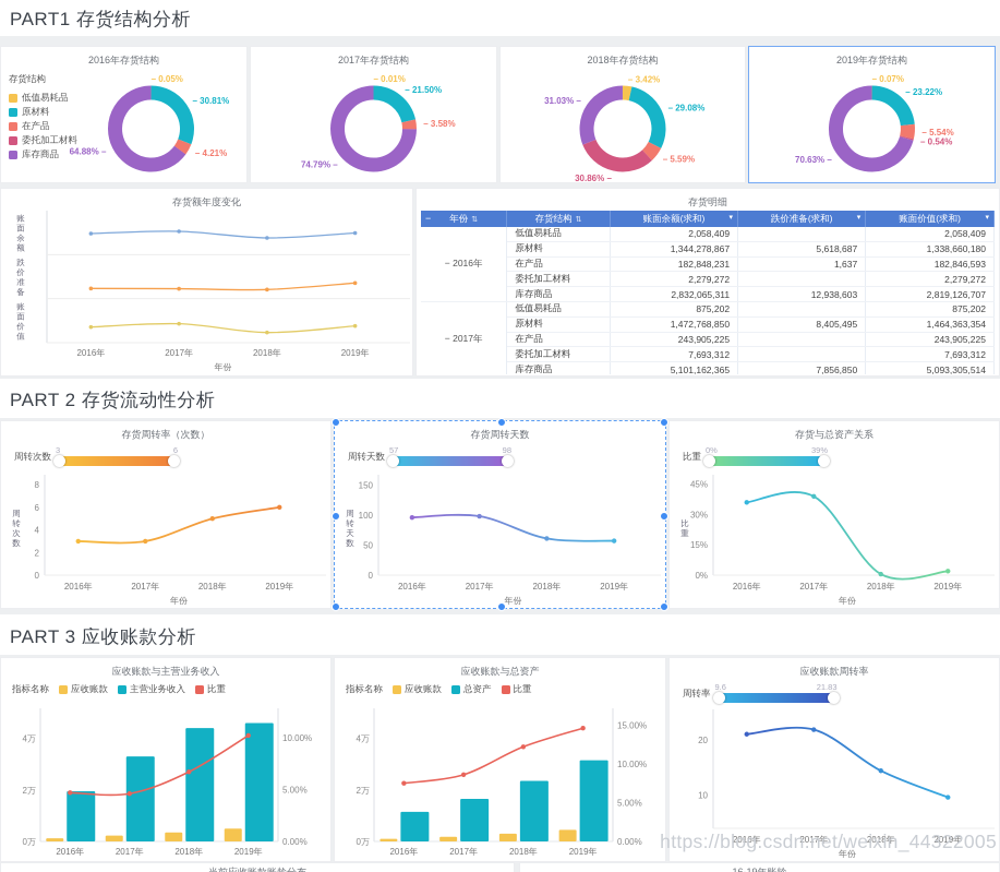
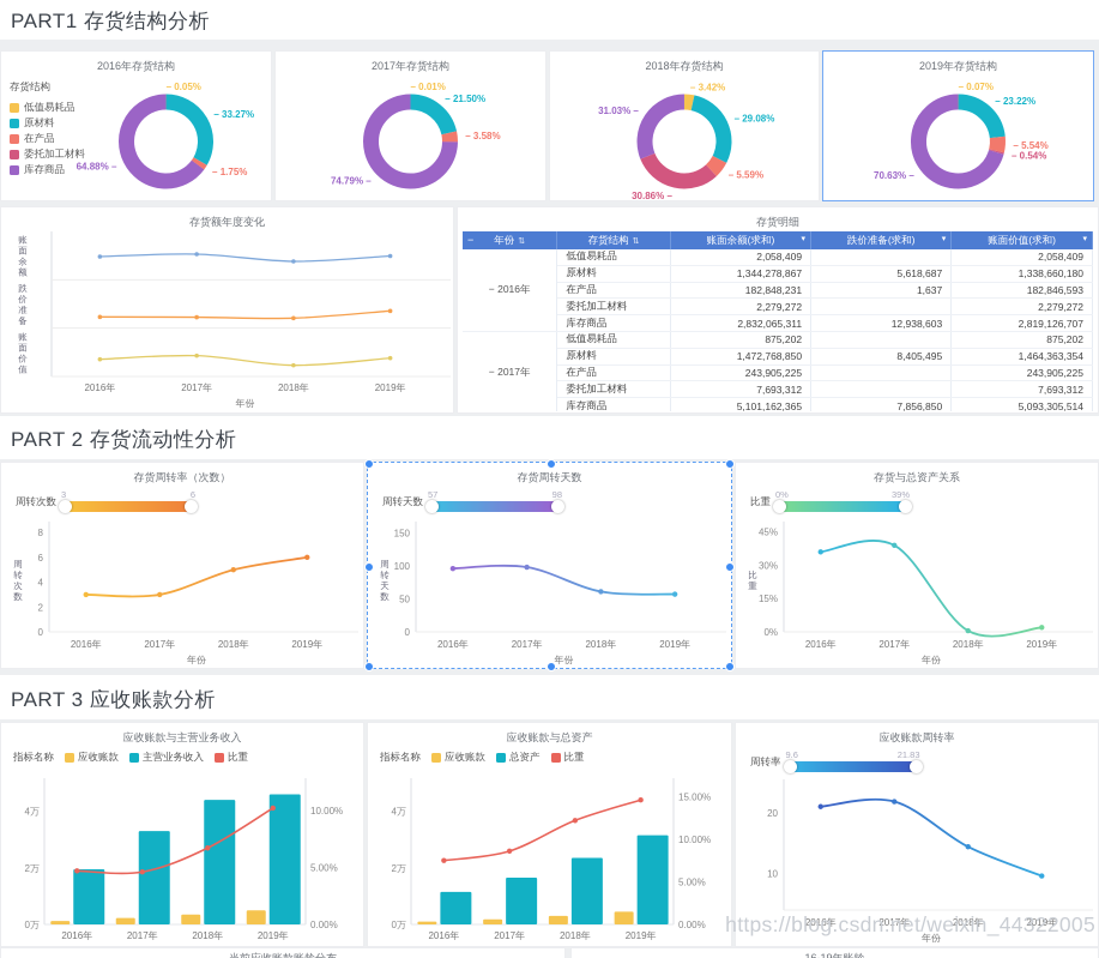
2016年存货结构/原材料: 30.81% -> 33.27%
2016年存货结构/在产品: 4.21% -> 1.75%
